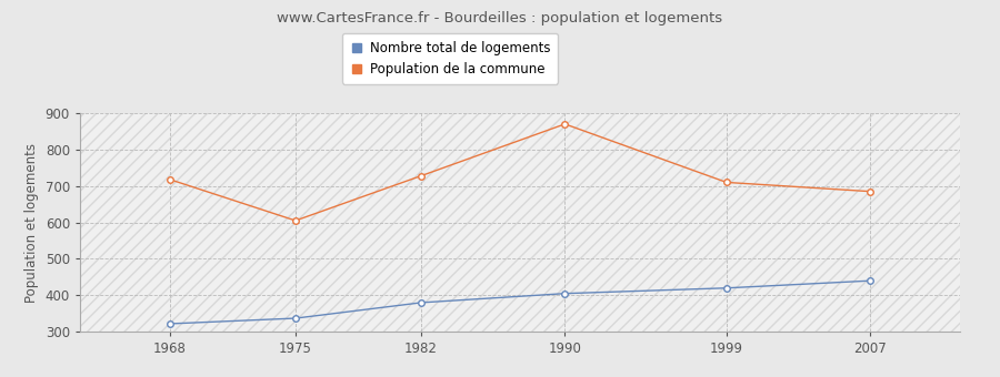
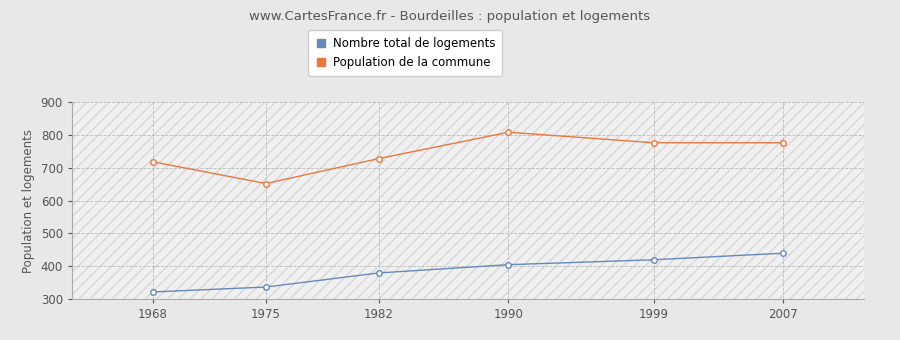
Population de la commune/1975: 605 -> 652
Population de la commune/1990: 870 -> 808
Population de la commune/1999: 710 -> 776
Population de la commune/2007: 685 -> 776
